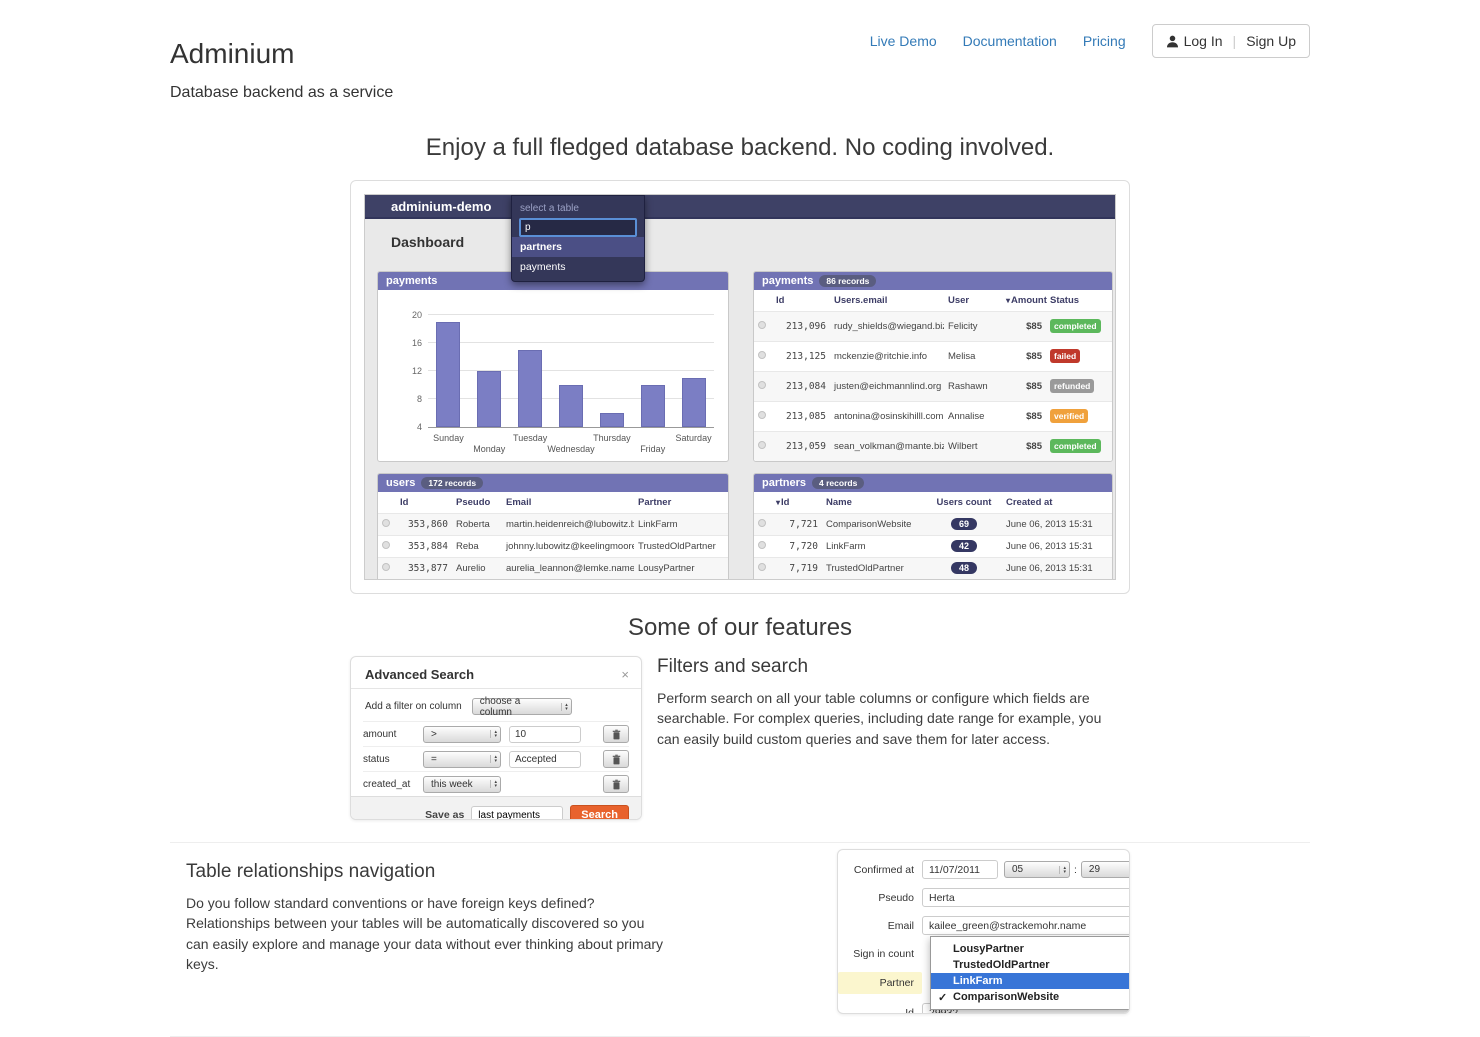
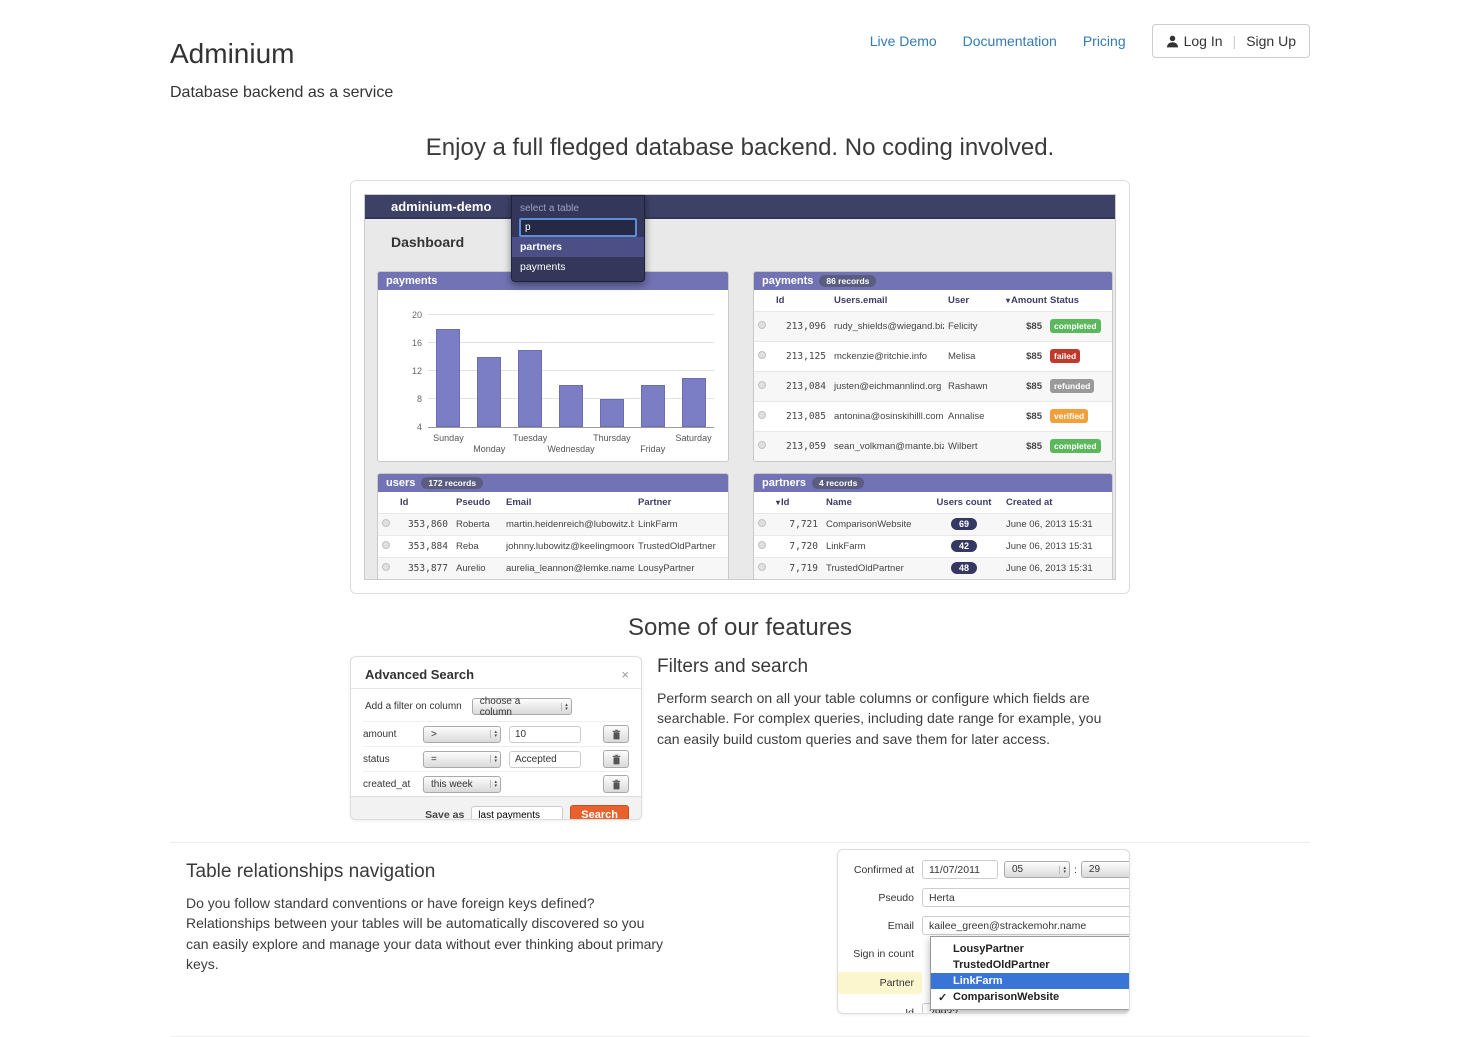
Sunday: 19 -> 18
Monday: 12 -> 14
Thursday: 6 -> 8
